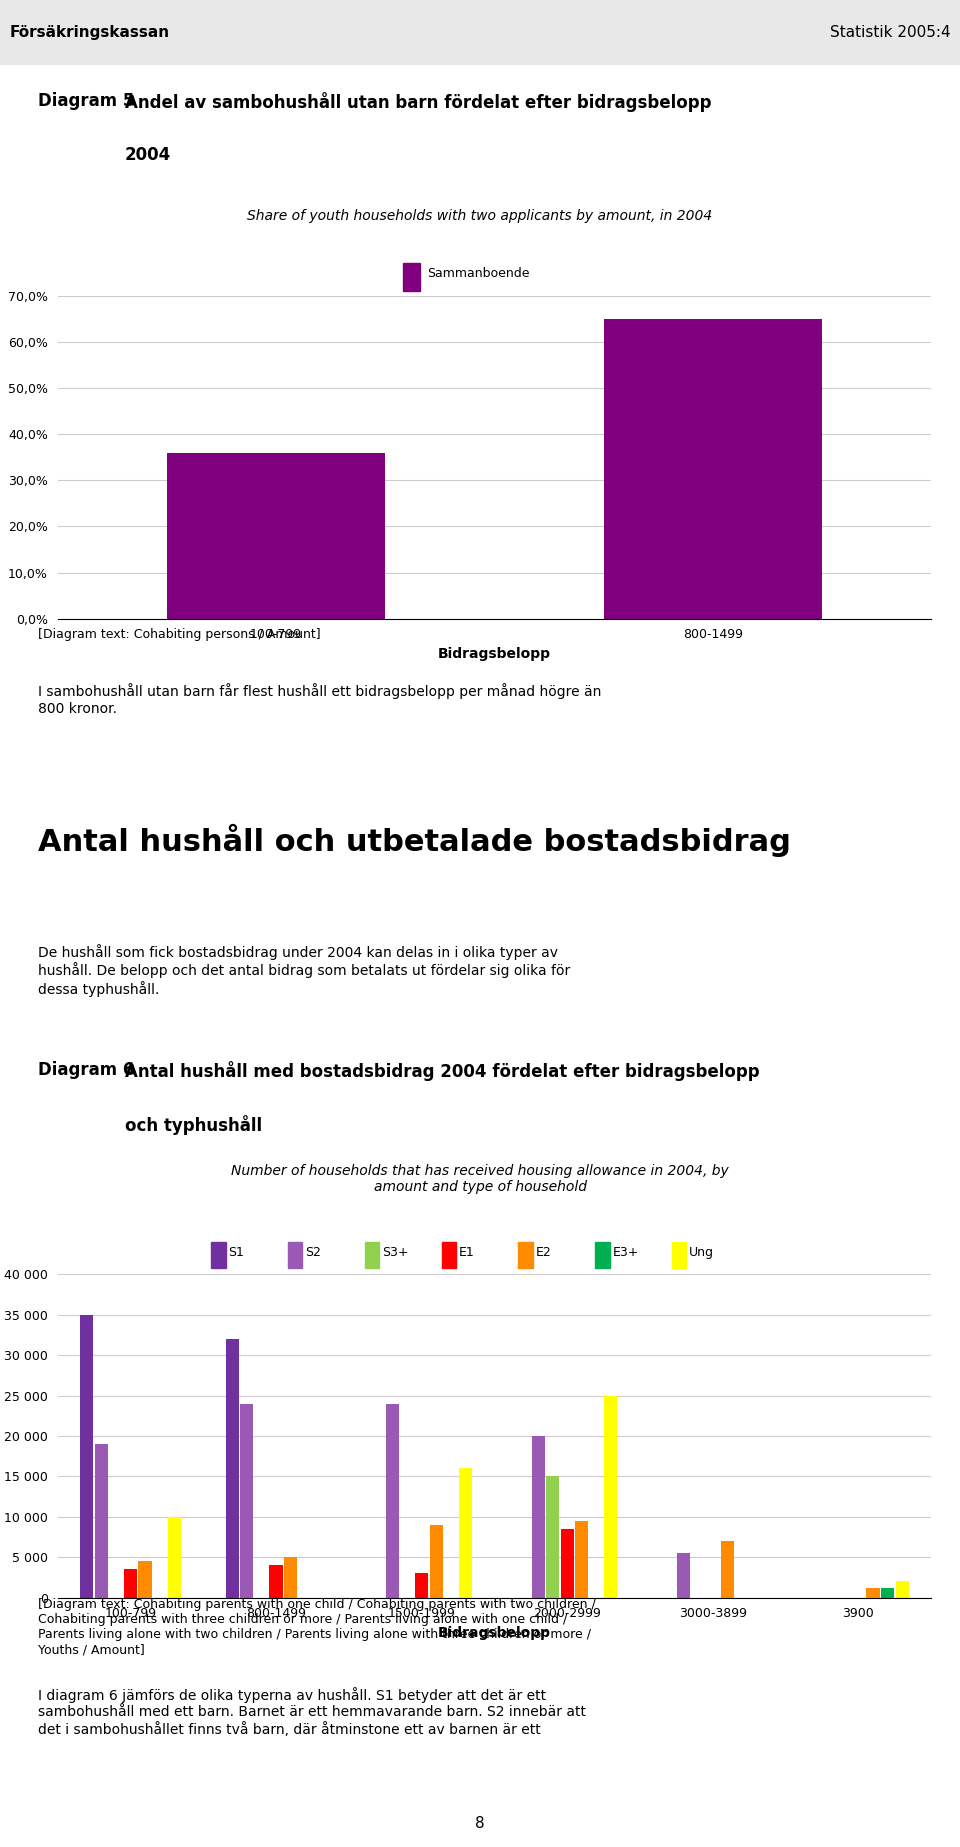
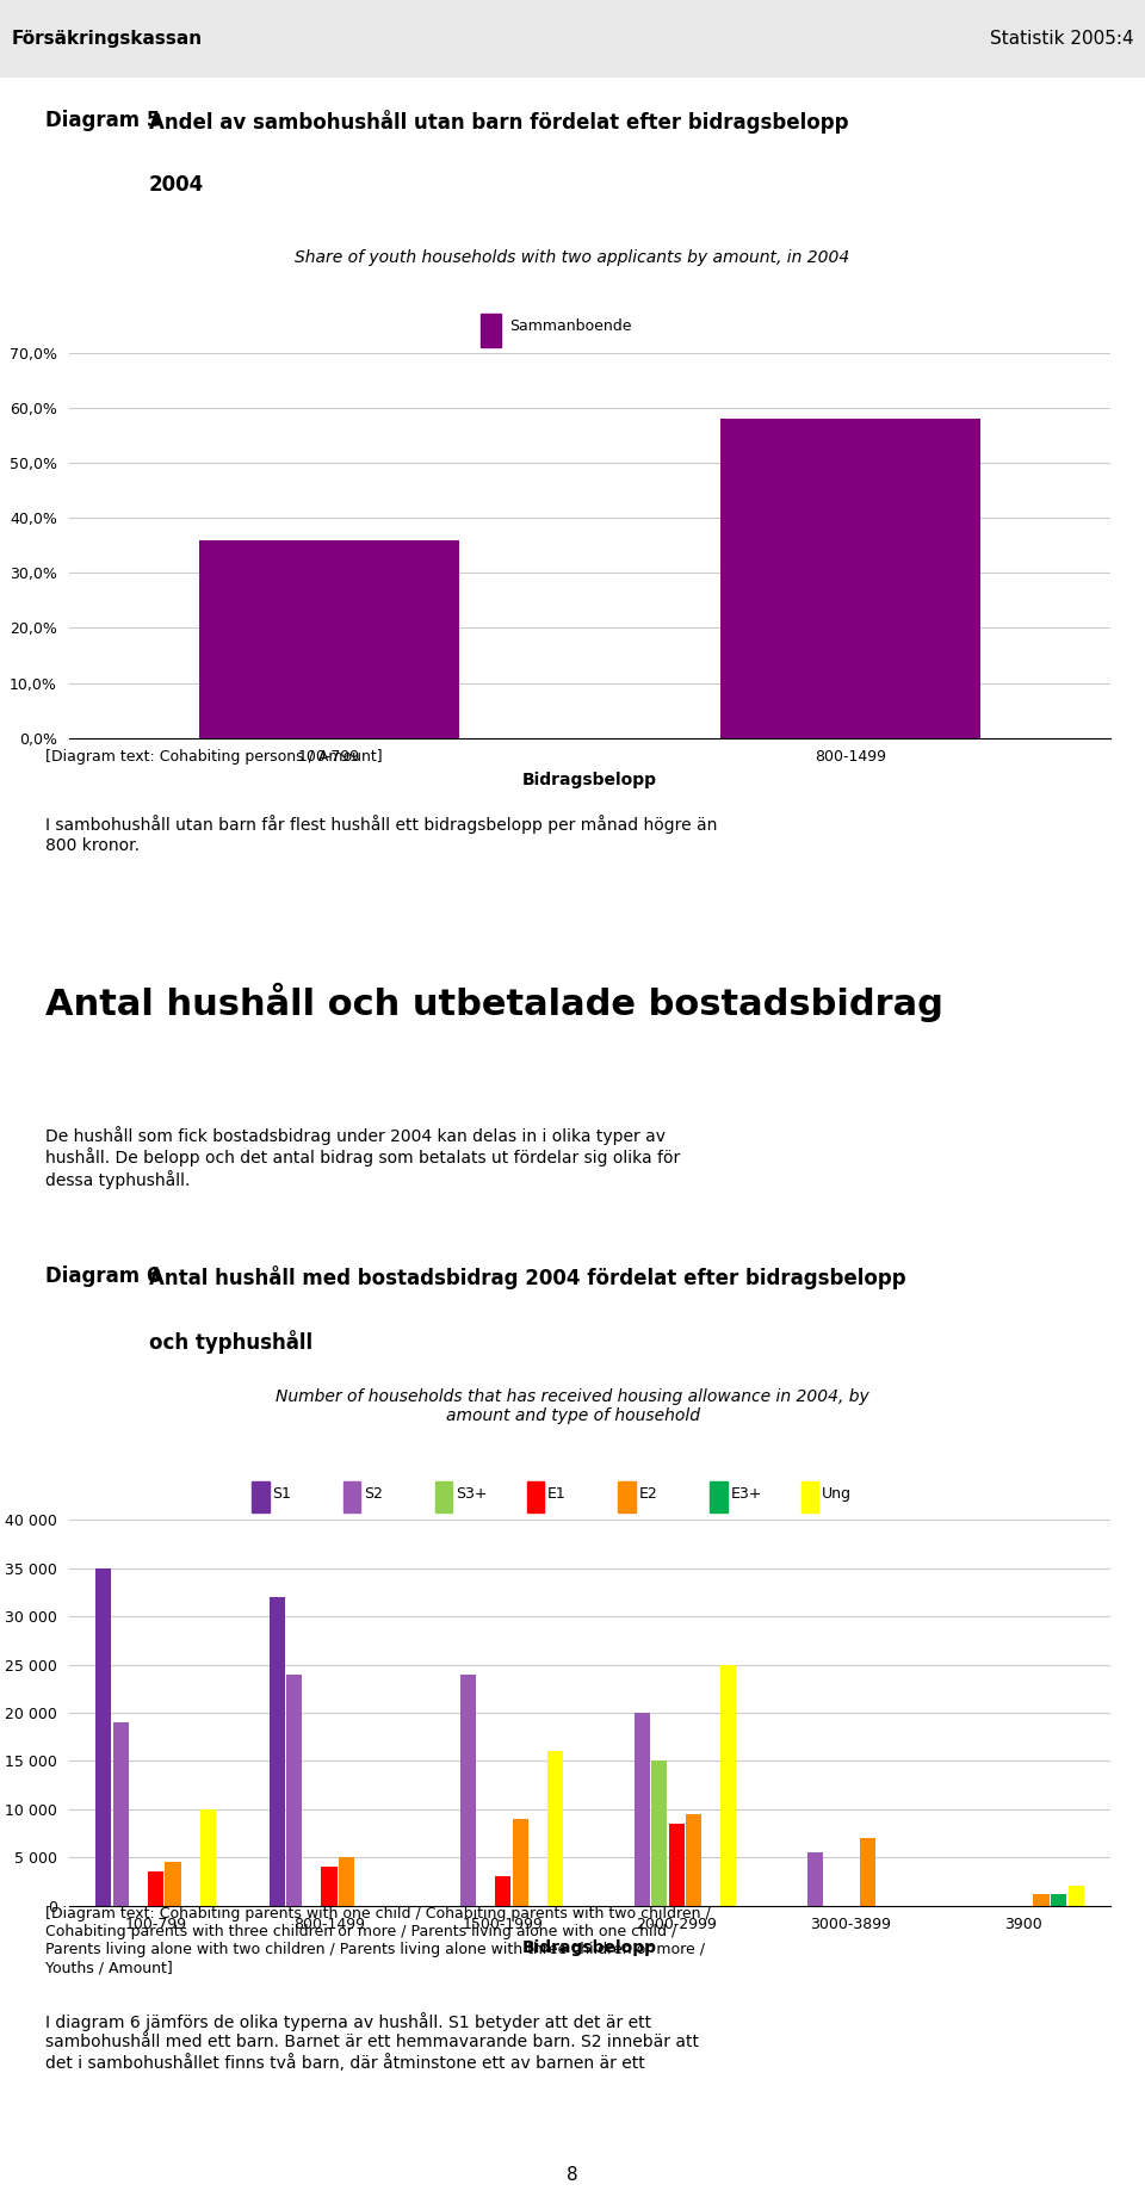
800-1499: 65% -> 58%
